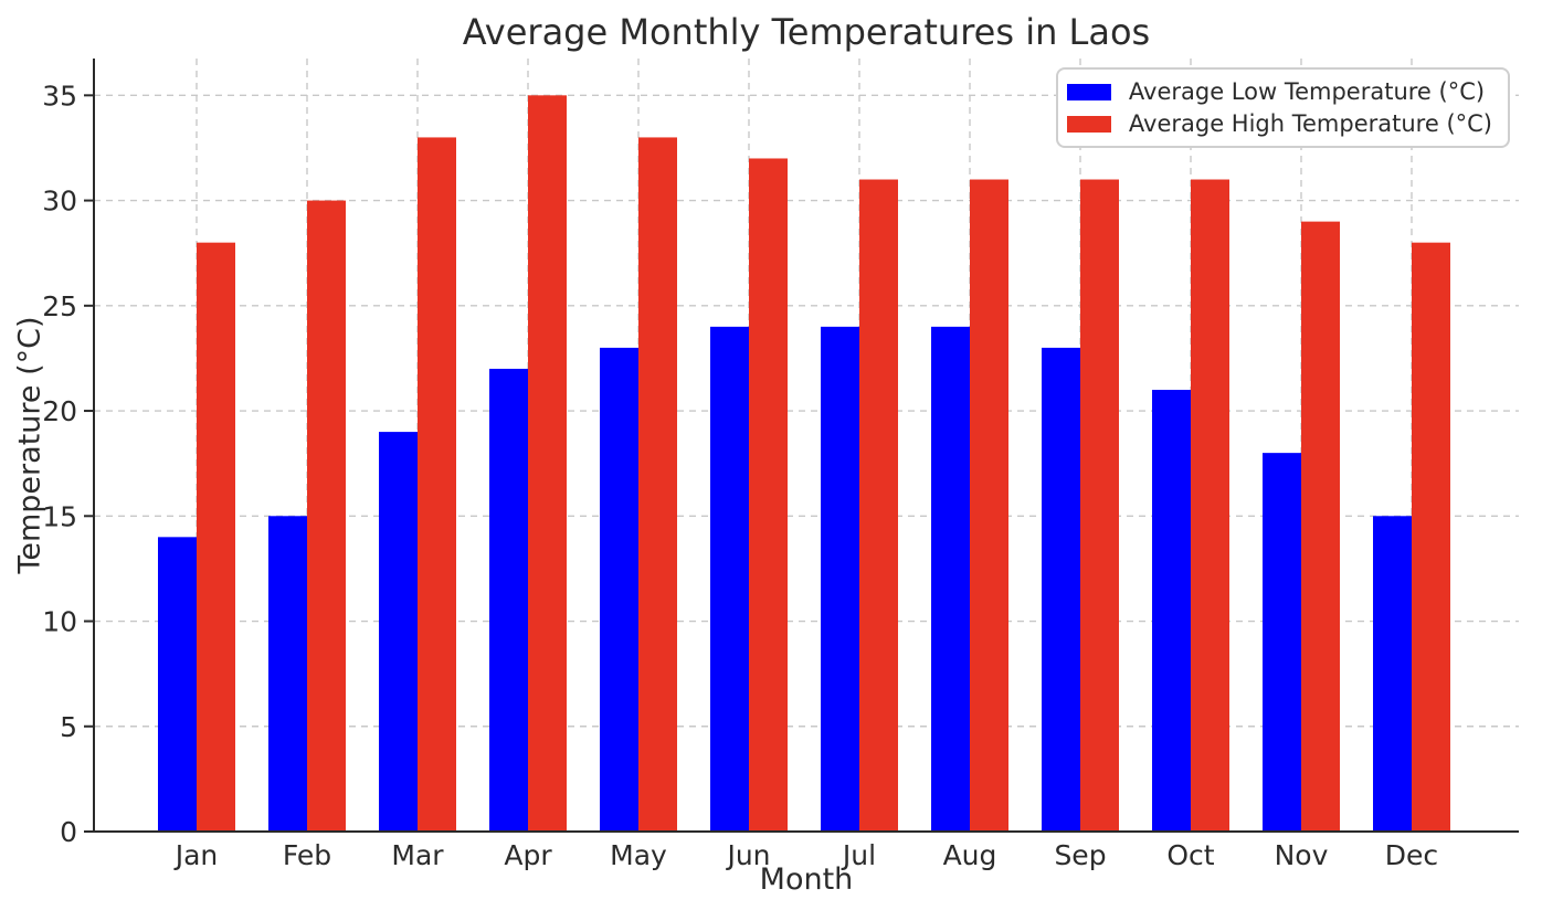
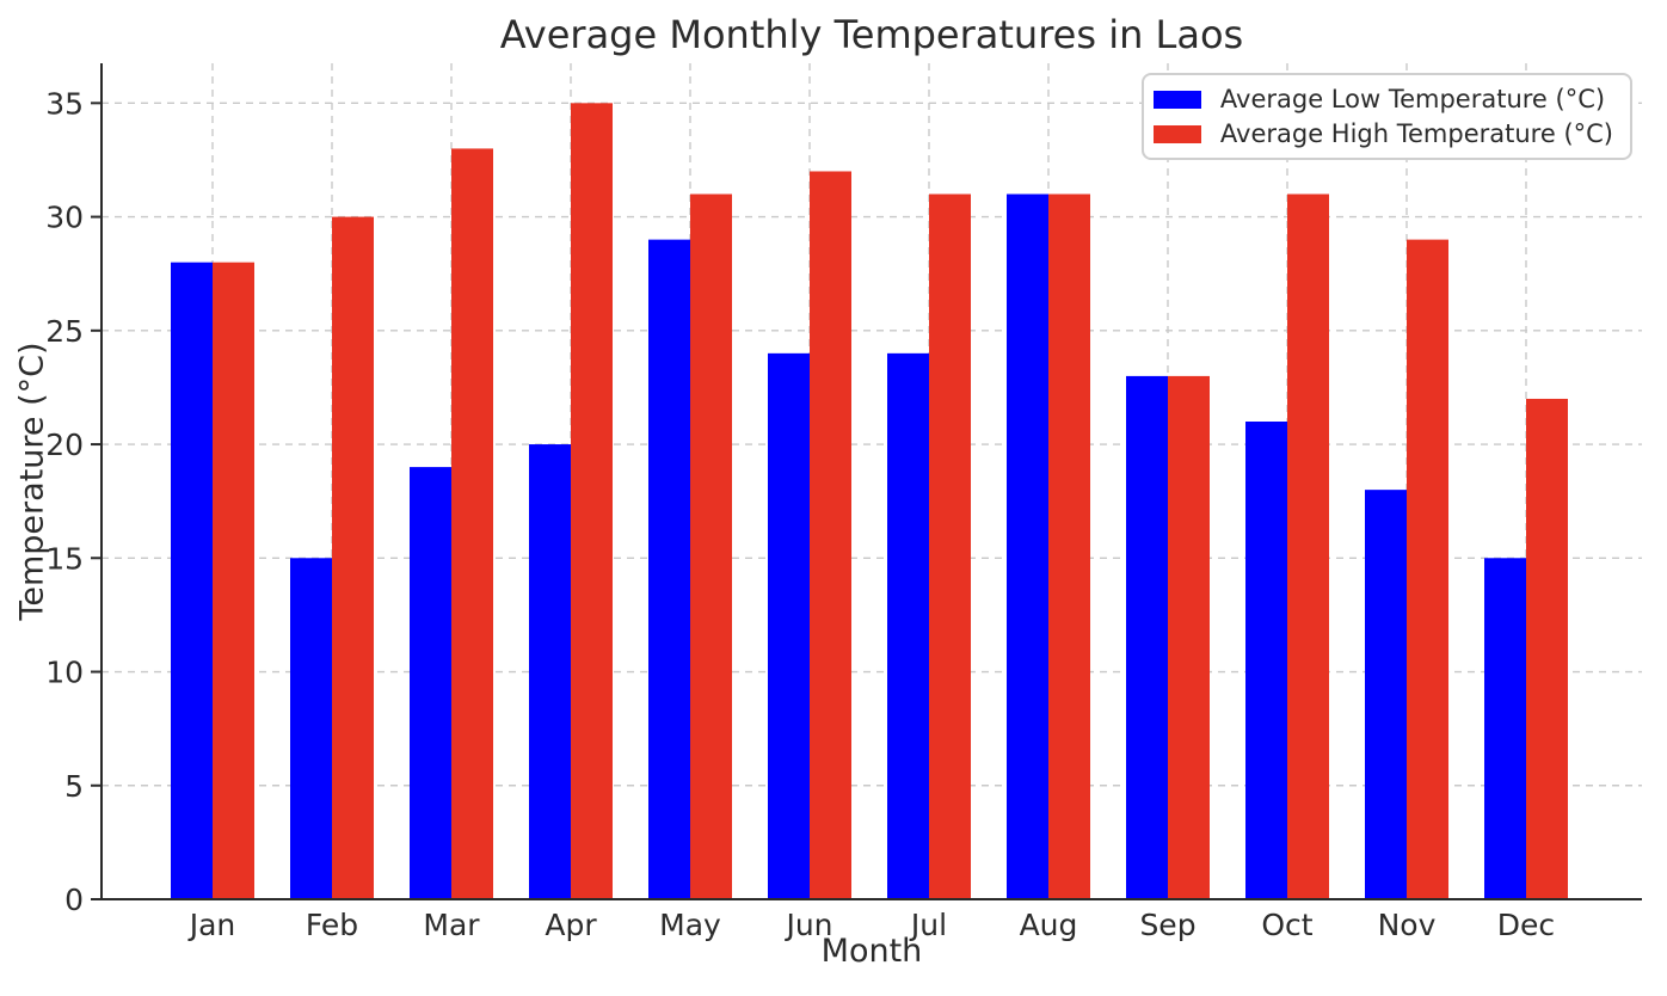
Average Low Temperature (°C)/Jan: 14 -> 28
Average Low Temperature (°C)/Apr: 22 -> 20
Average Low Temperature (°C)/May: 23 -> 29
Average High Temperature (°C)/May: 33 -> 31
Average Low Temperature (°C)/Aug: 24 -> 31
Average High Temperature (°C)/Sep: 31 -> 23
Average High Temperature (°C)/Dec: 28 -> 22
